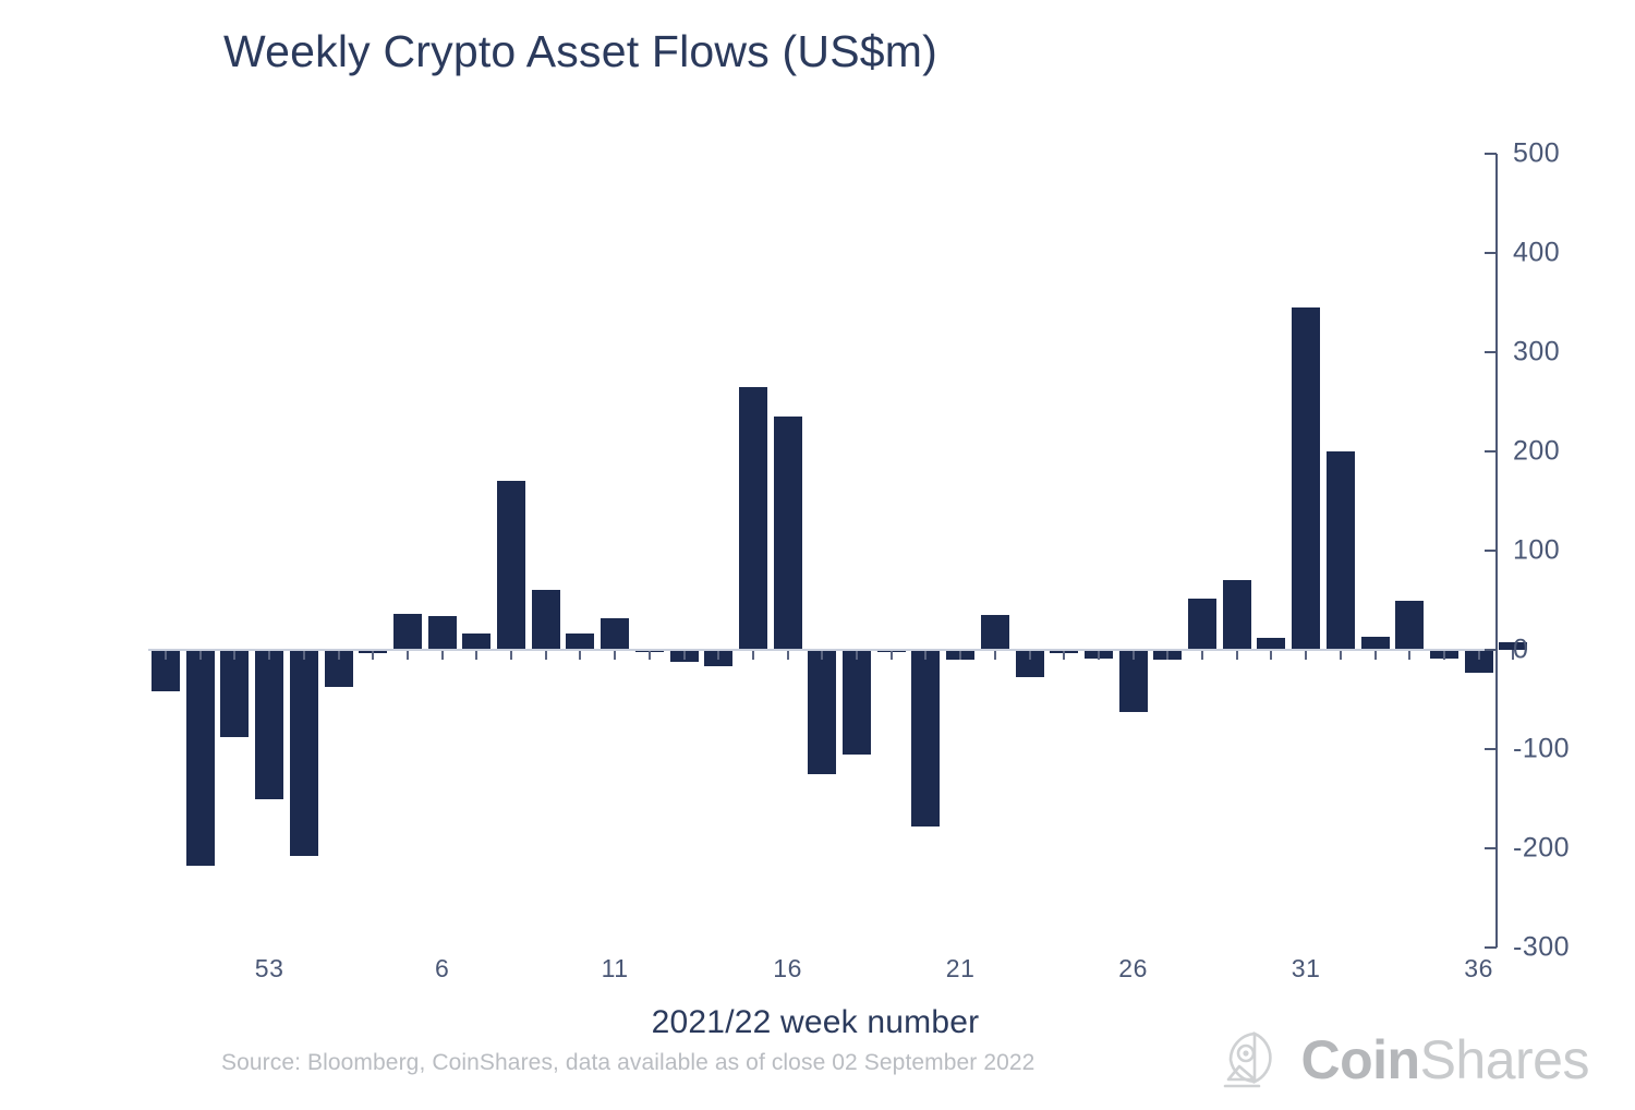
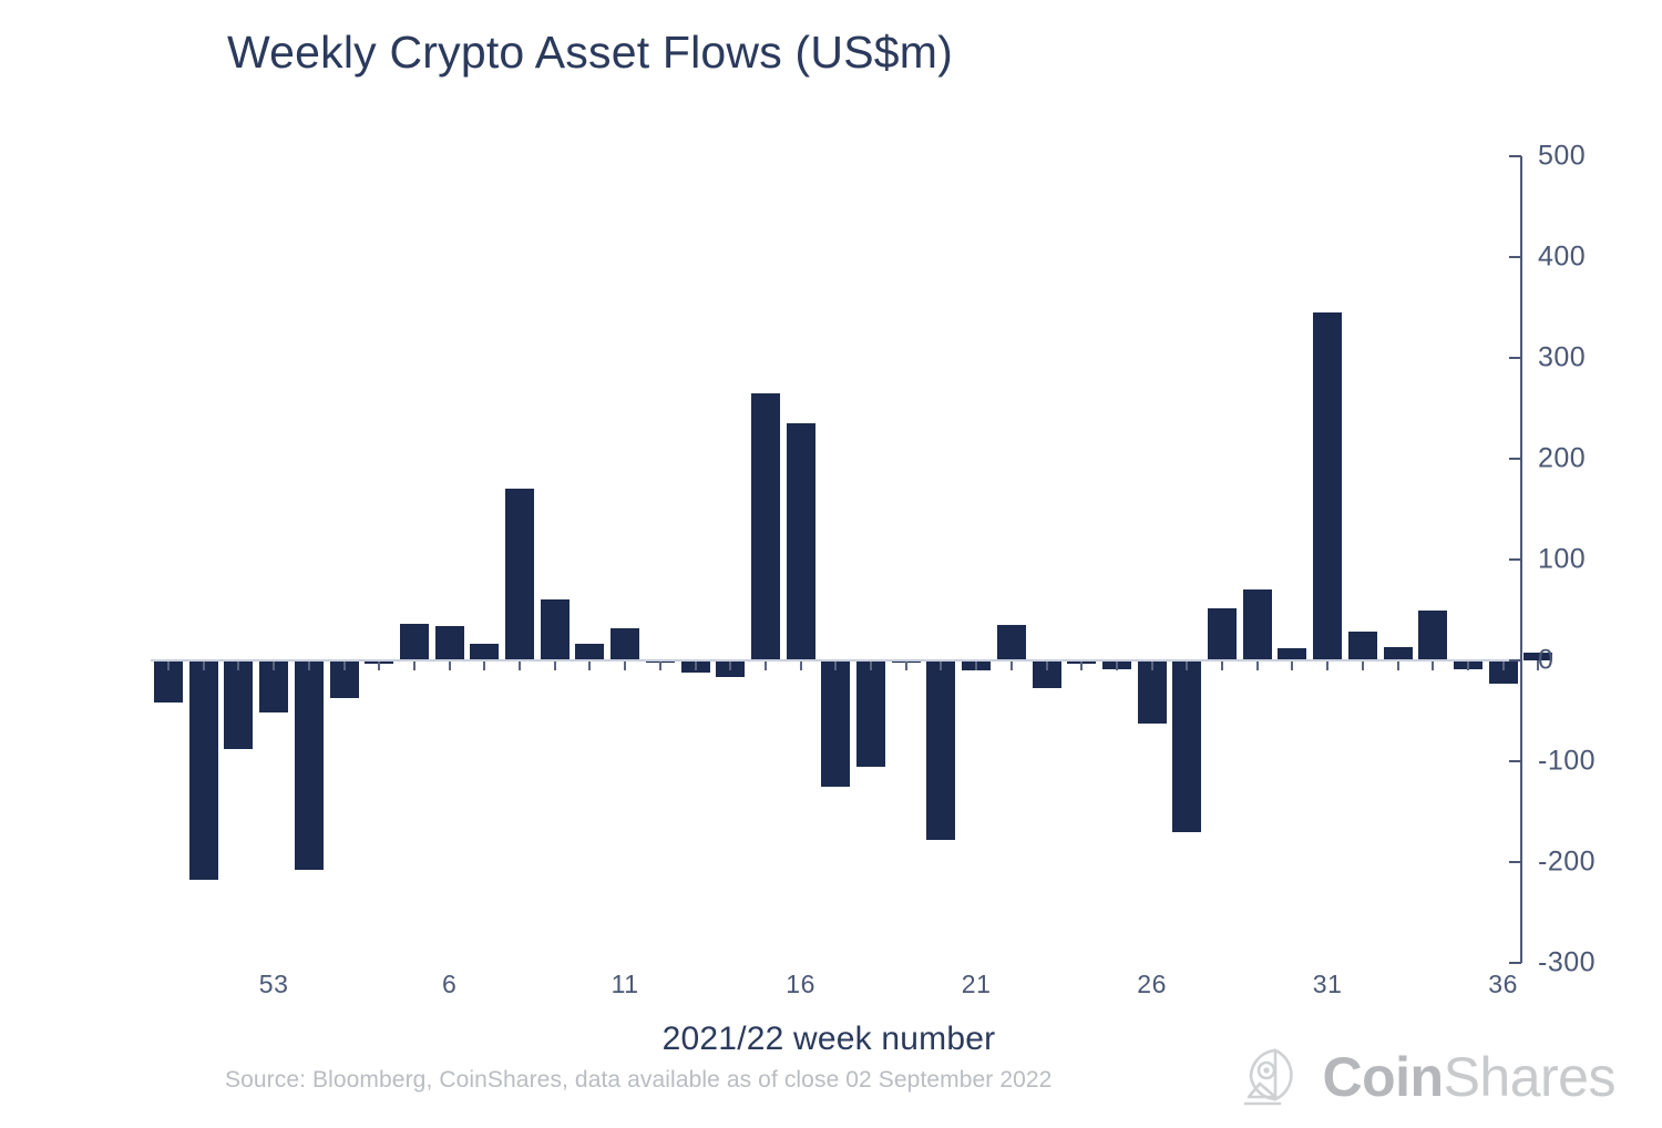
53: -150 -> -50
26: -10 -> -170
31: 200 -> 30
